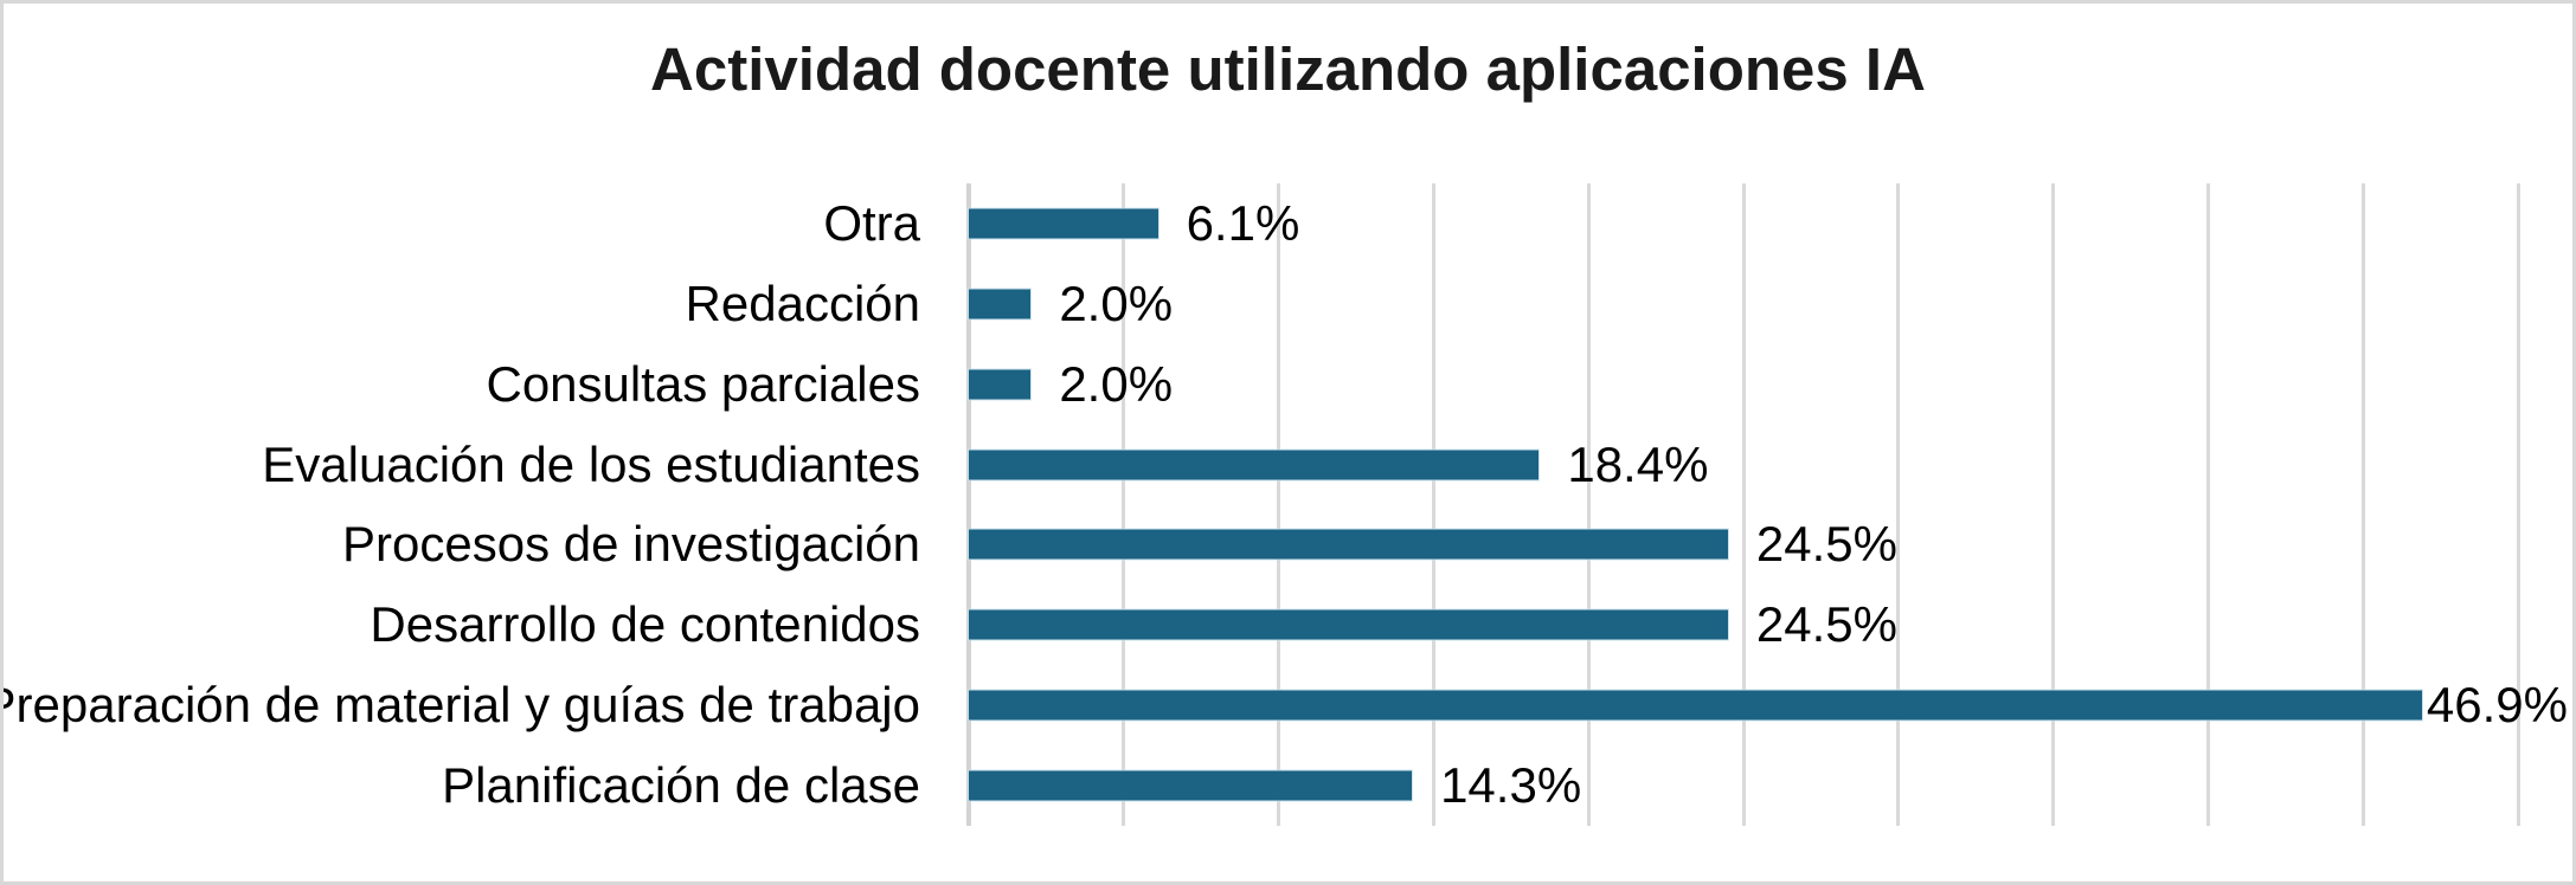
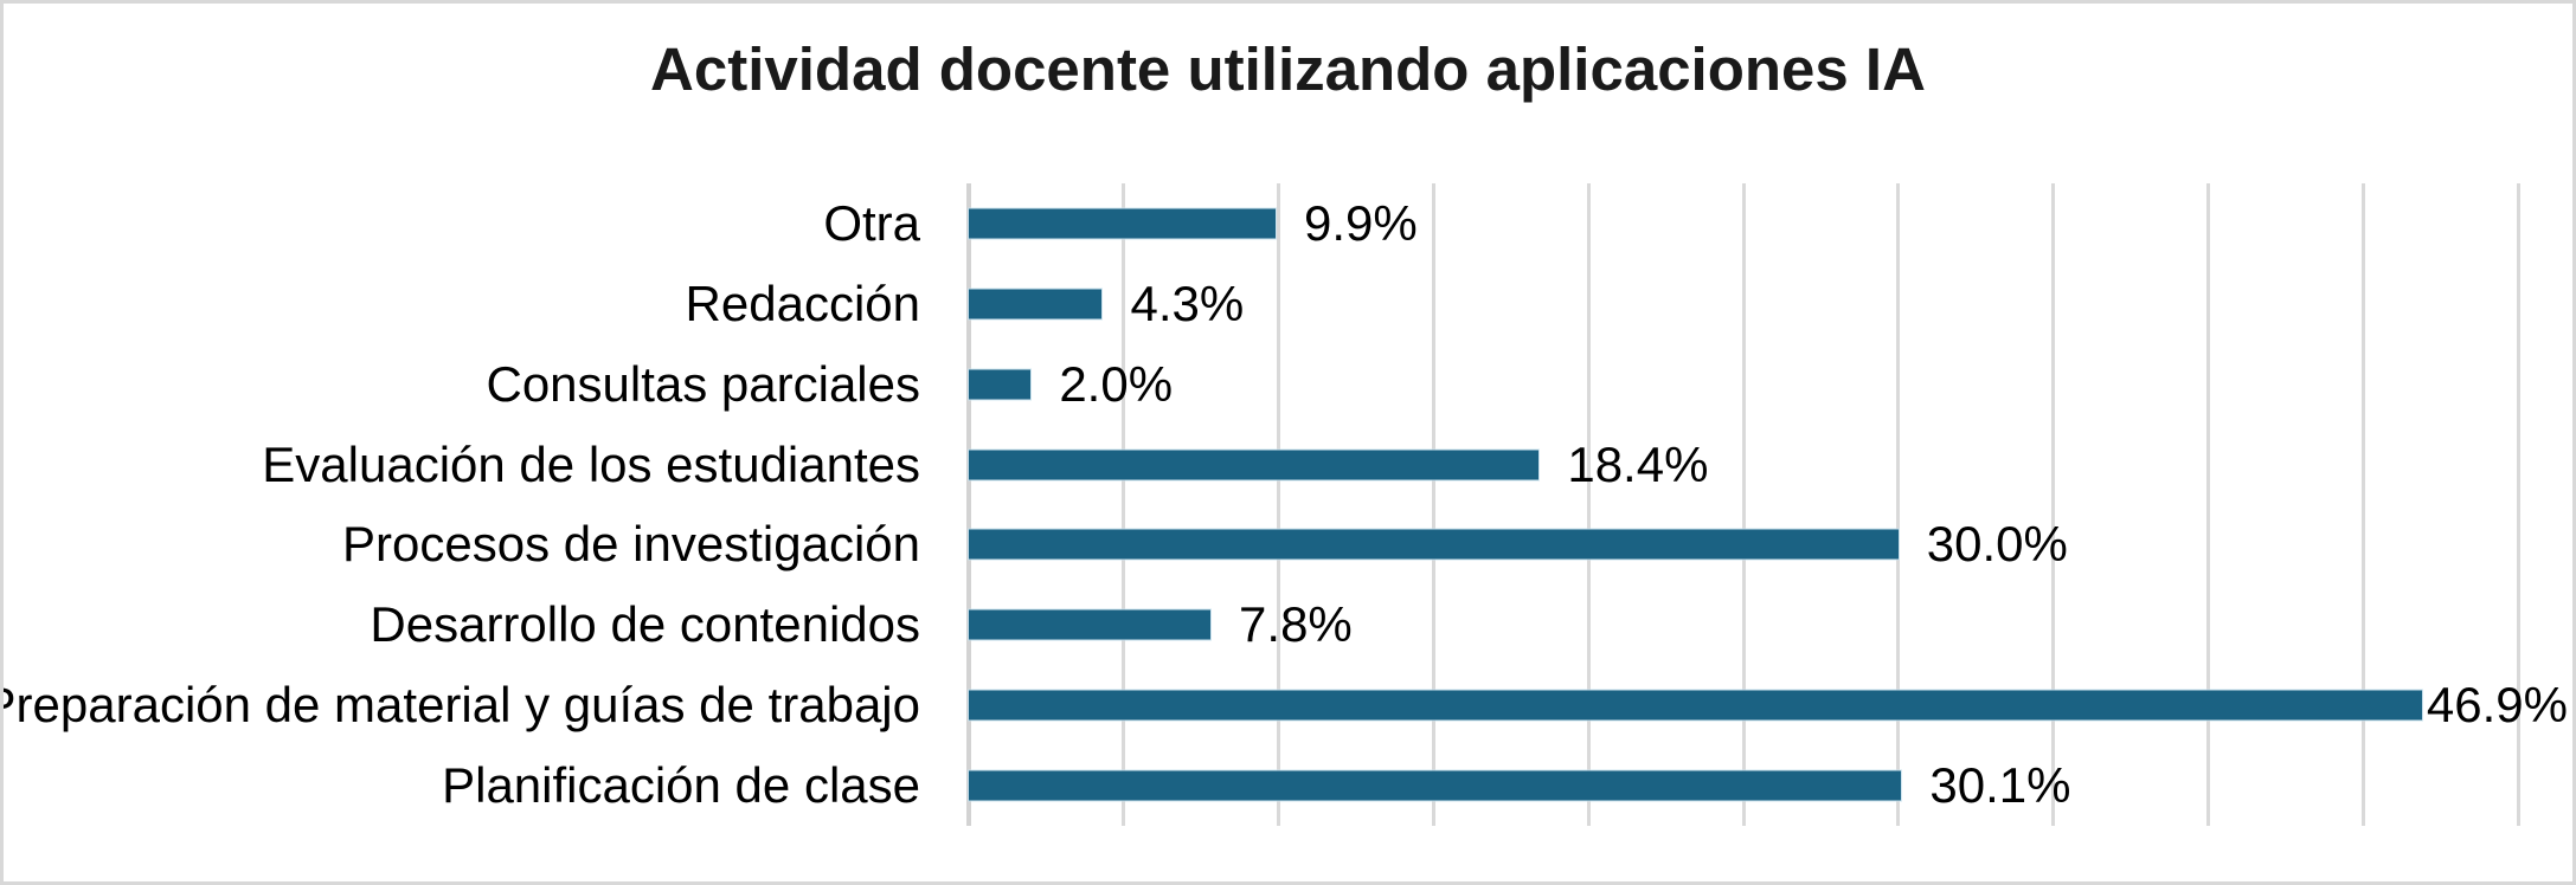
Otra: 6.1% -> 9.9%
Redacción: 2.0% -> 4.3%
Procesos de investigación: 24.5% -> 30.0%
Desarrollo de contenidos: 24.5% -> 7.8%
Planificación de clase: 14.3% -> 30.1%
